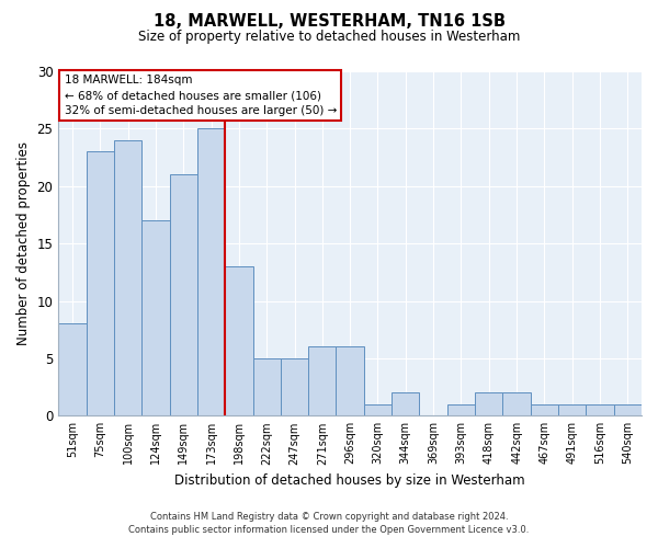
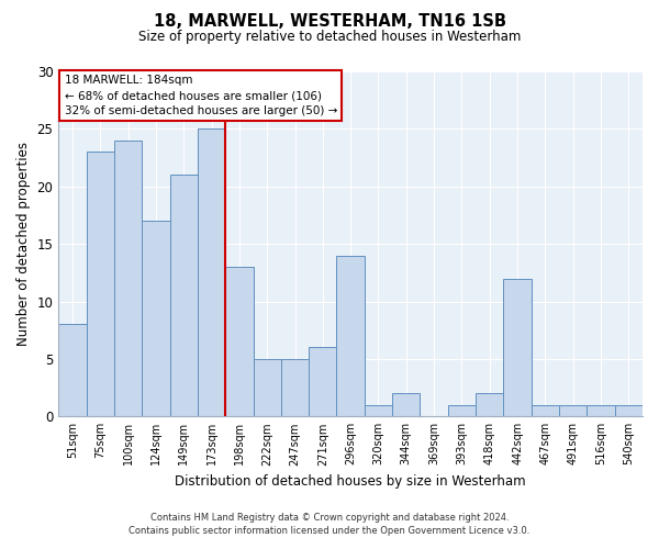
296sqm: 6 -> 14
442sqm: 2 -> 12
